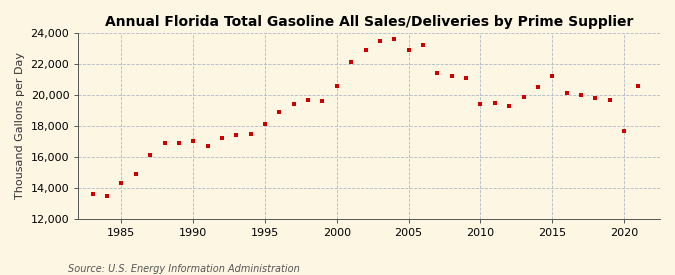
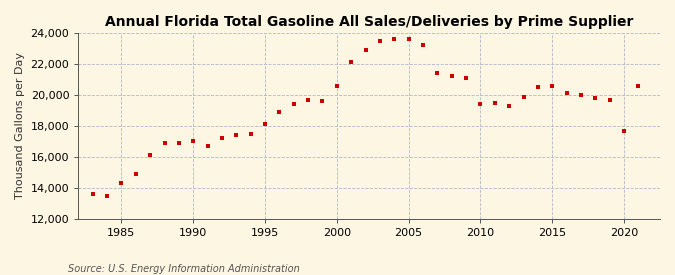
2005: 22,900 -> 23,600
2015: 21,200 -> 20,600
